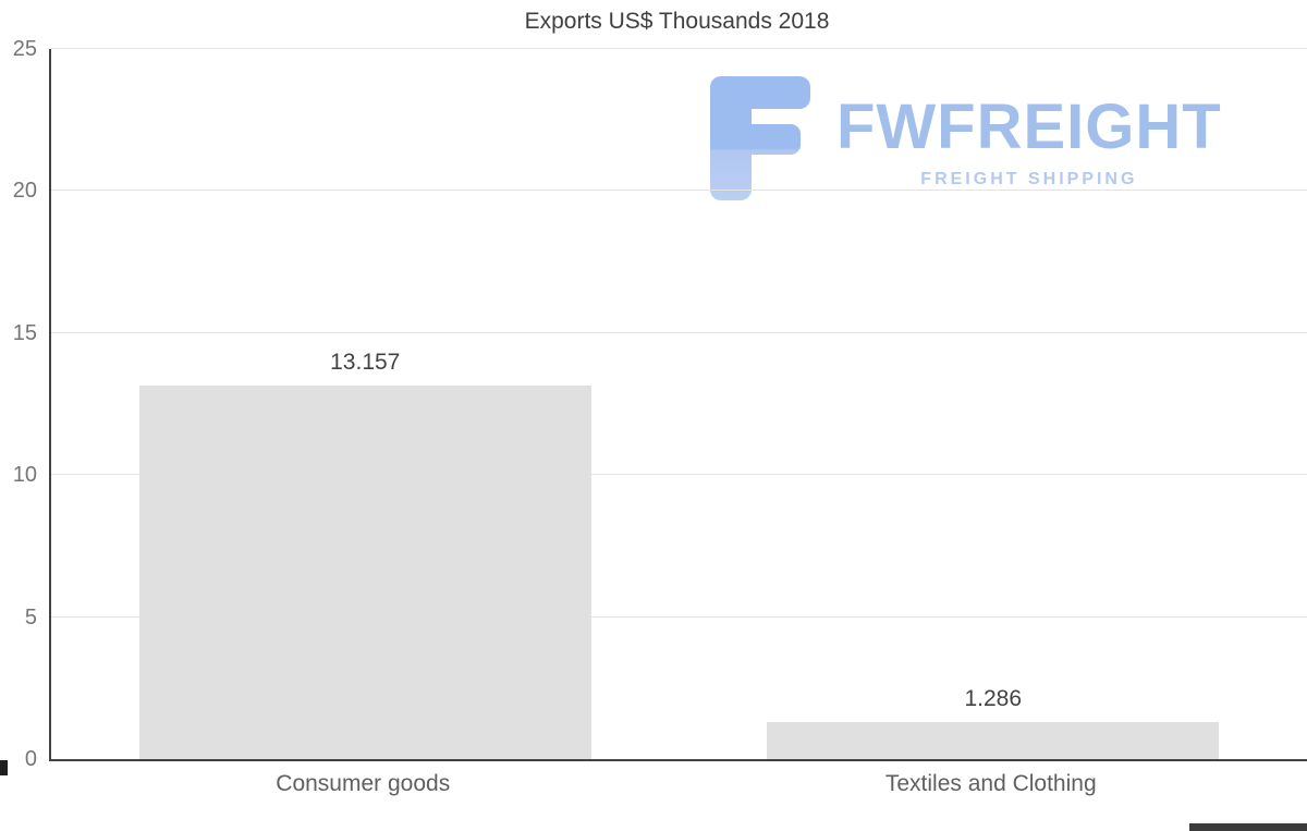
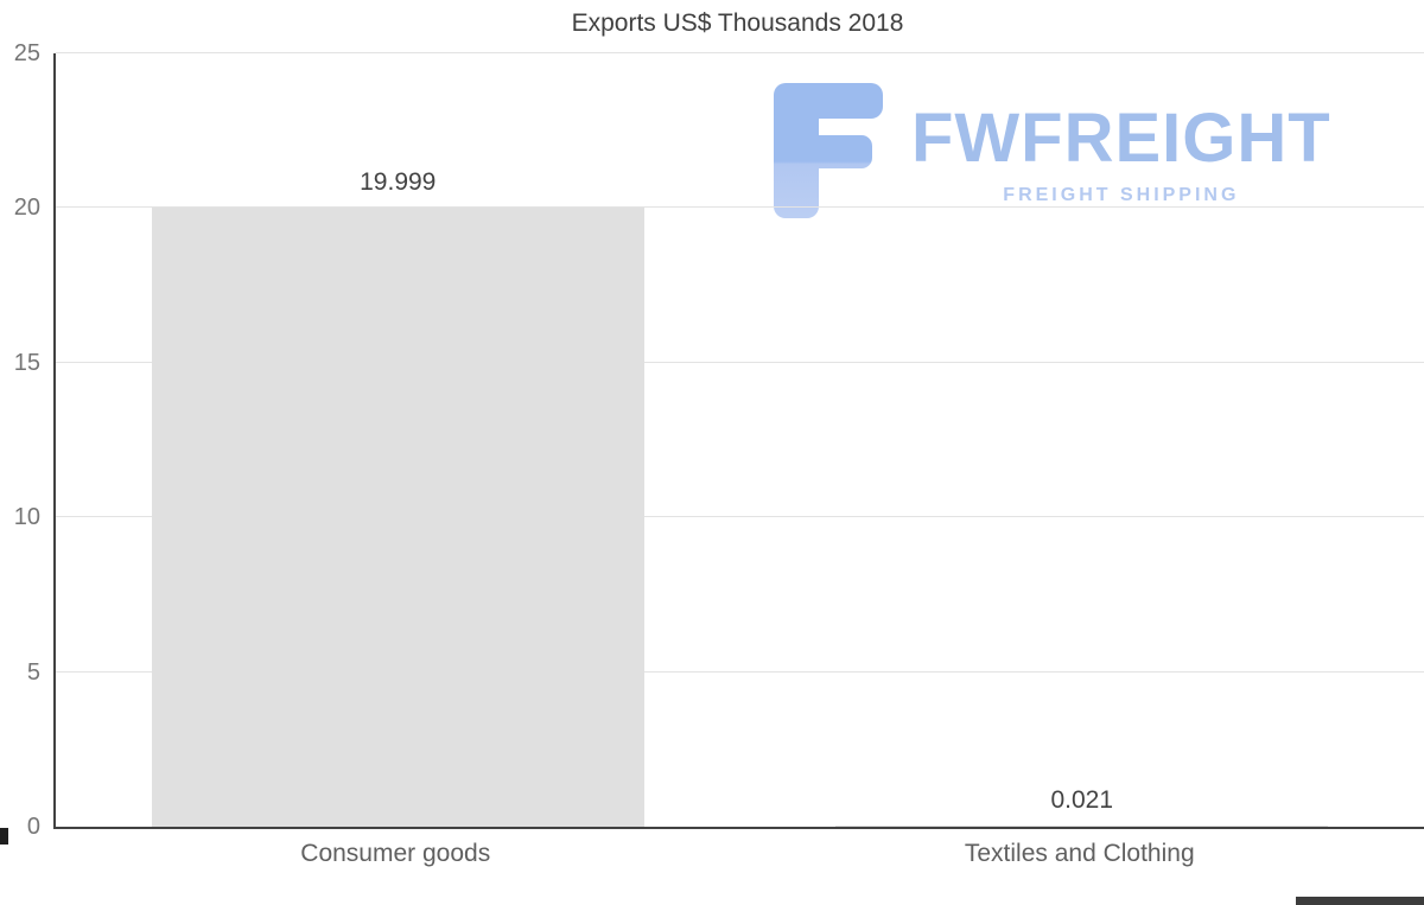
Consumer goods: 13.157 -> 19.999
Textiles and Clothing: 1.286 -> 0.021
